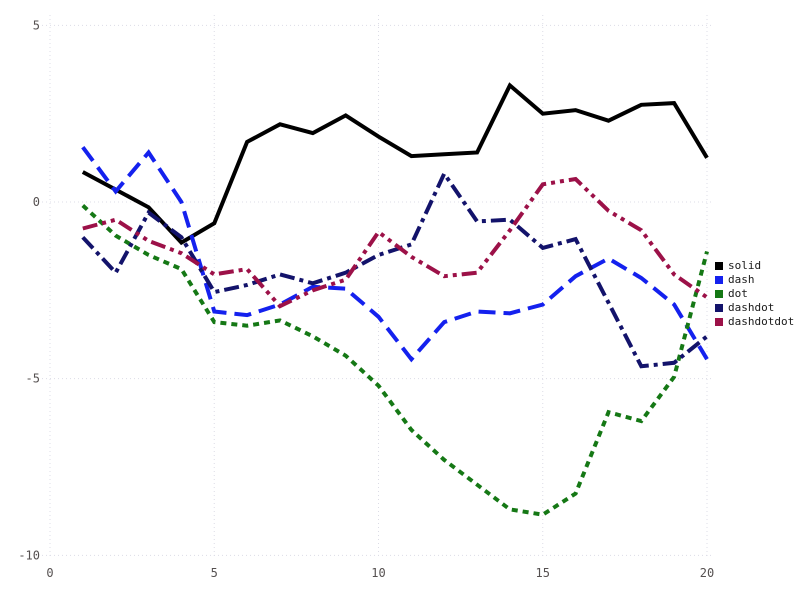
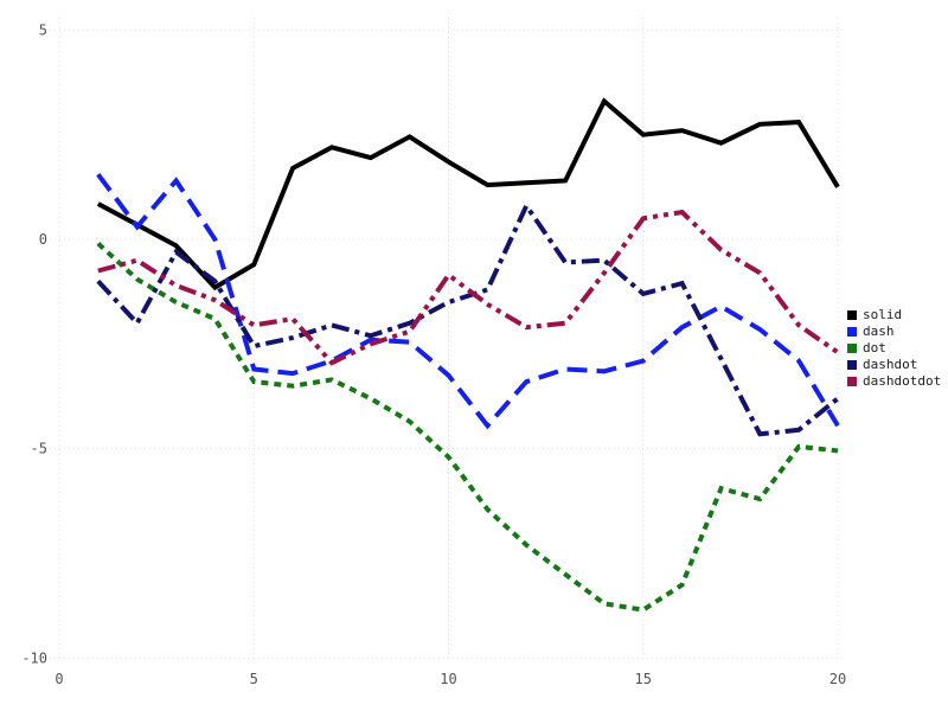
dot/20: -1.4 -> -5.0
